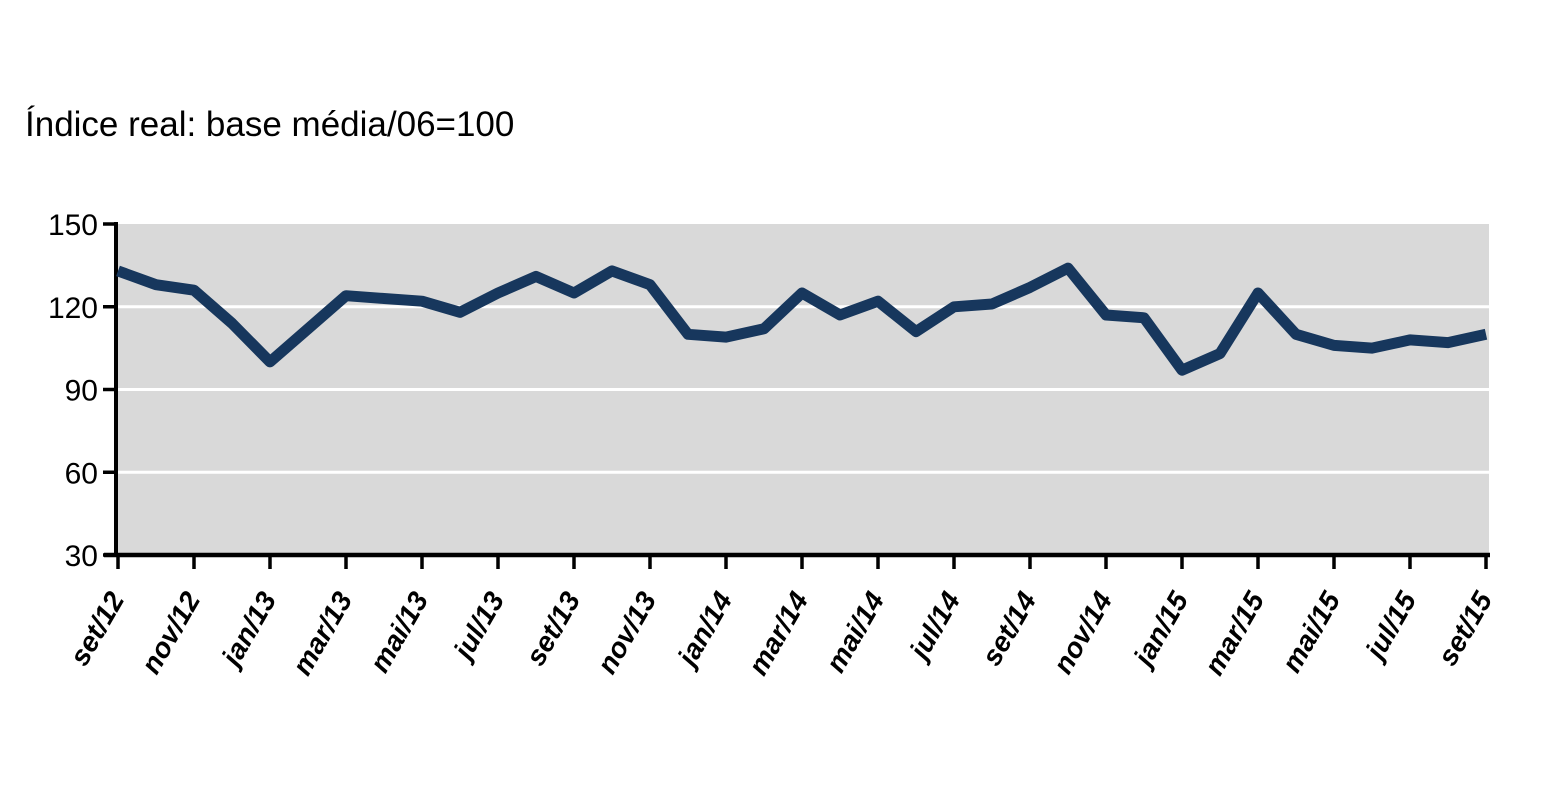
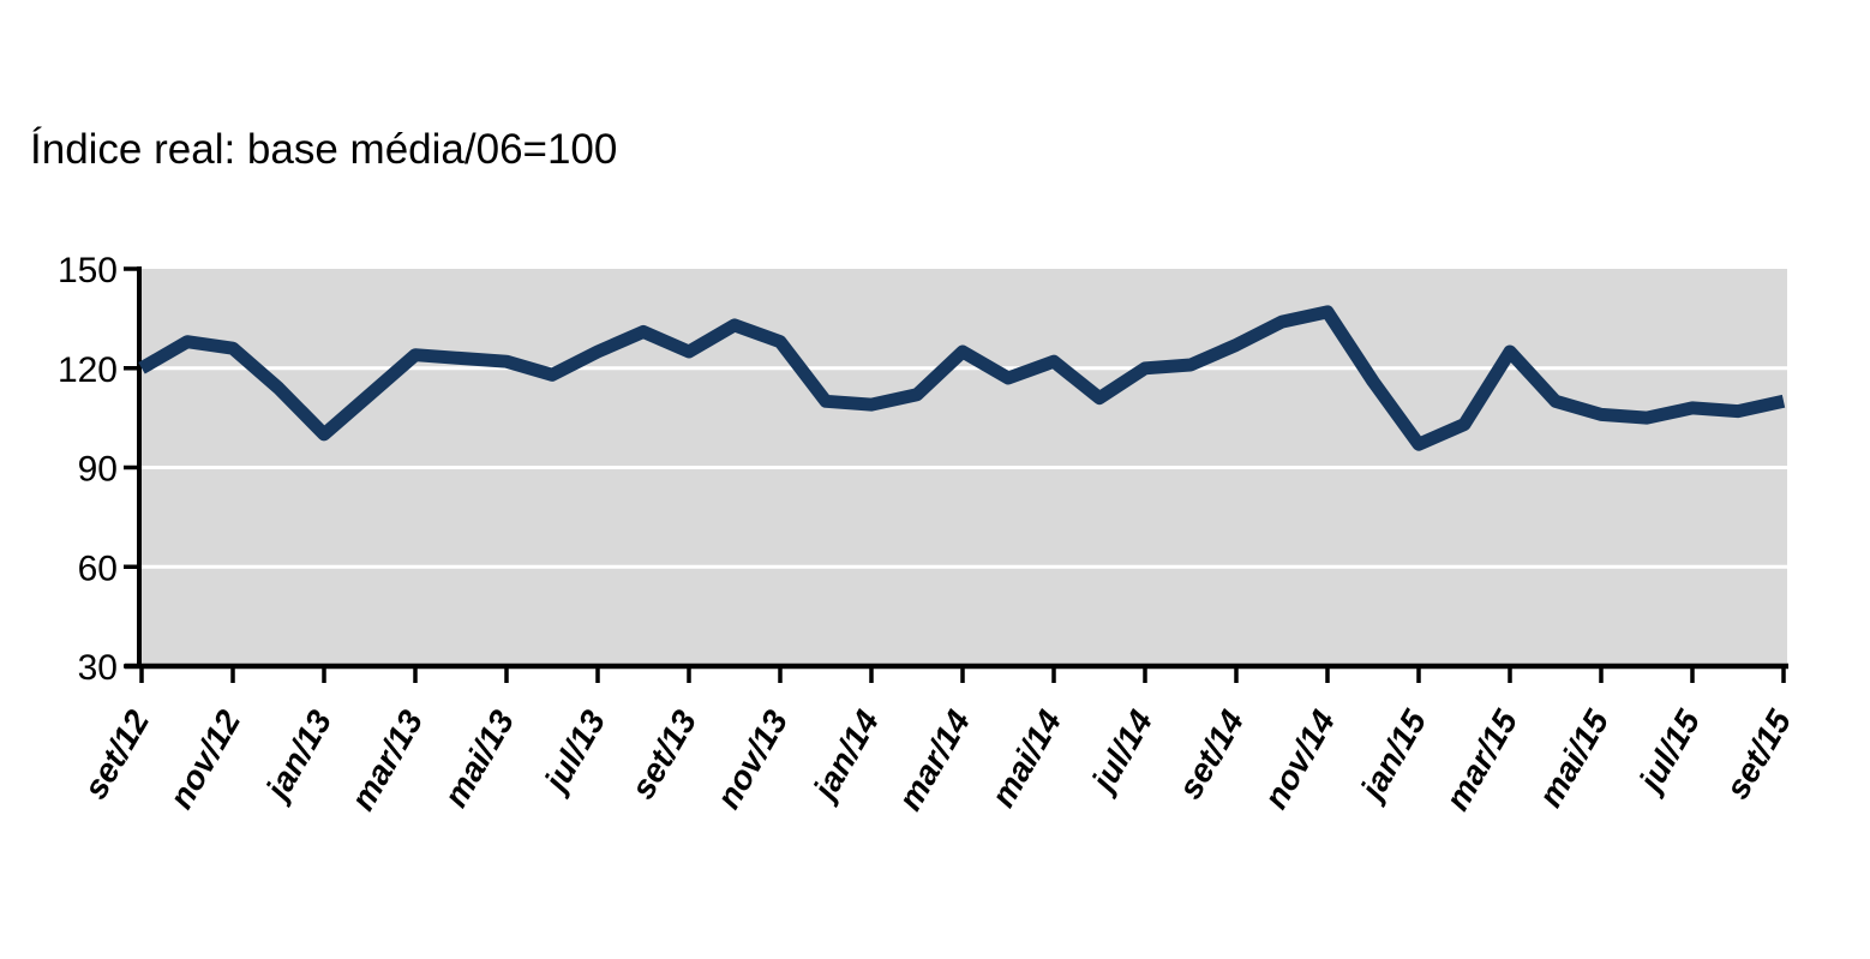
set/12: 133 -> 120
nov/14: 117 -> 137
